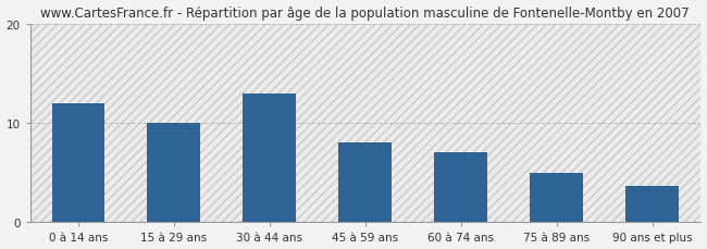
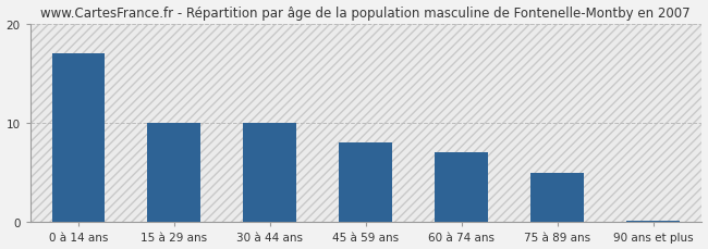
0 à 14 ans: 12.0 -> 17.0
30 à 44 ans: 13.0 -> 10.0
90 ans et plus: 3.6 -> 0.2
